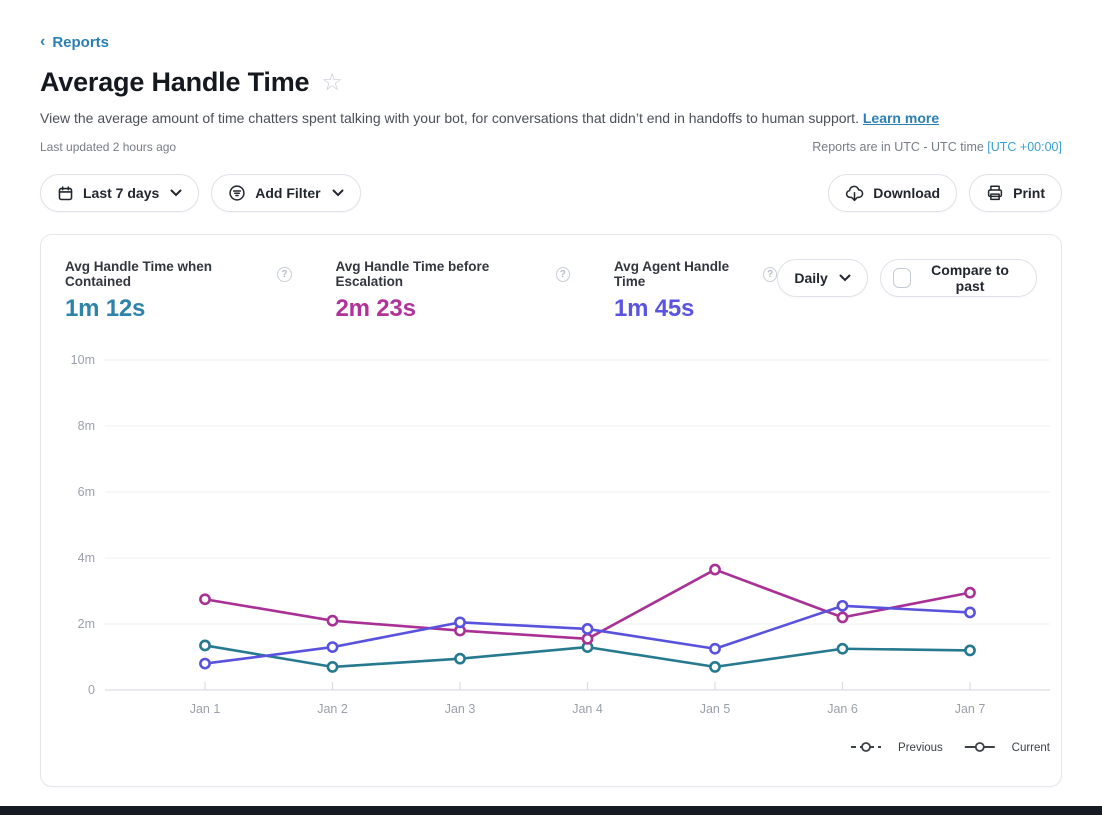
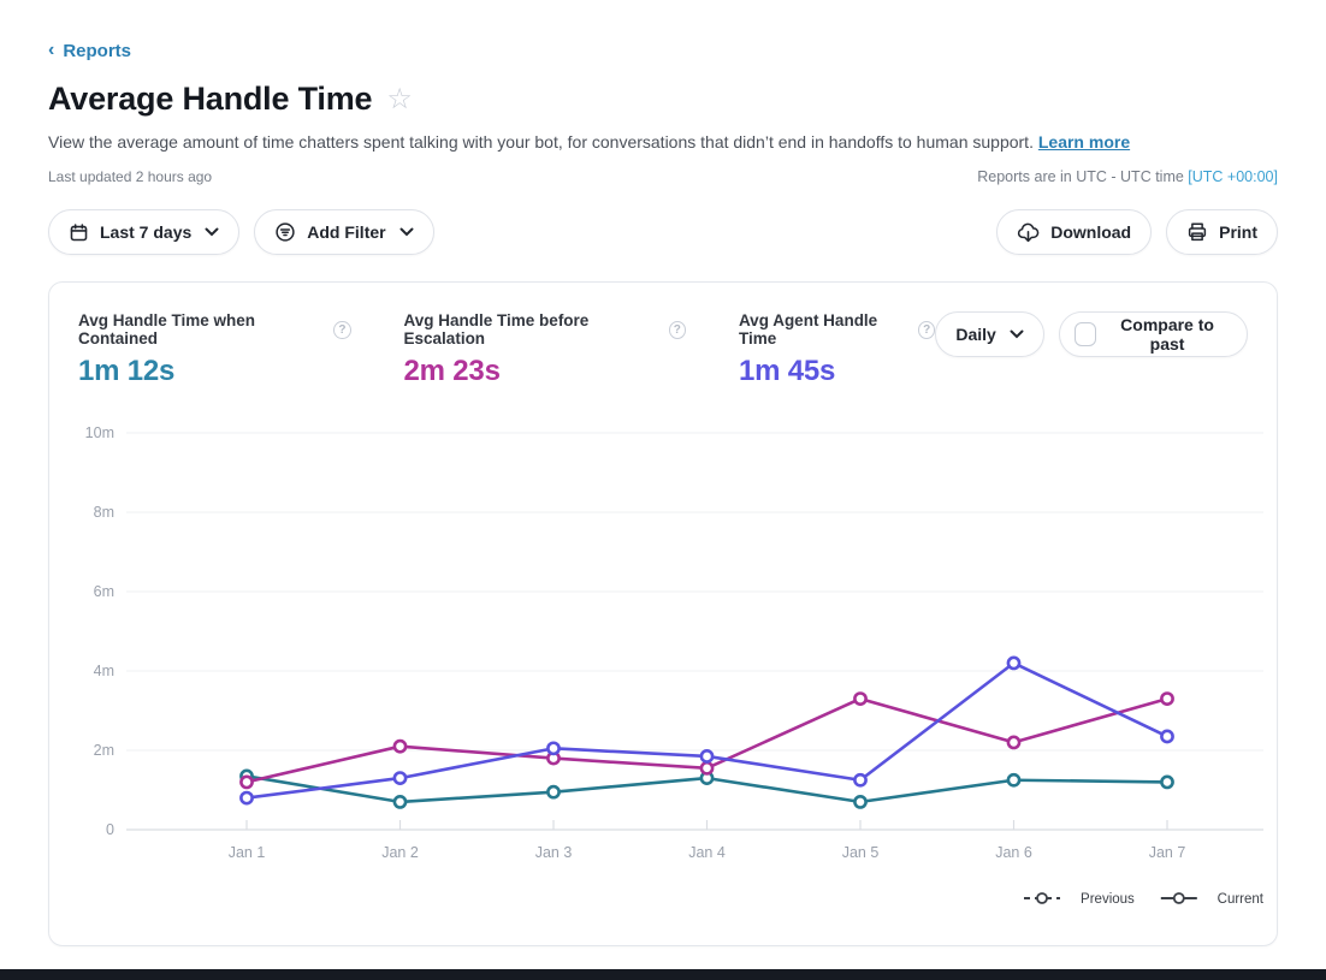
Avg Handle Time before Escalation/Jan 1: 2.8m -> 1.2m
Avg Handle Time before Escalation/Jan 5: 3.6m -> 3.3m
Avg Agent Handle Time/Jan 6: 2.5m -> 4.2m
Avg Handle Time before Escalation/Jan 7: 3.0m -> 3.3m
